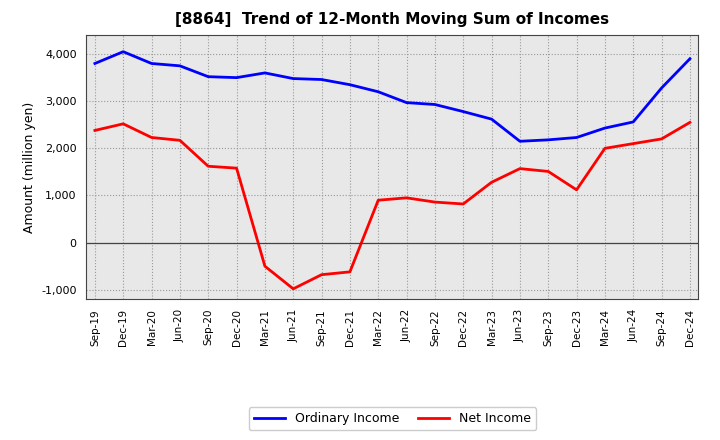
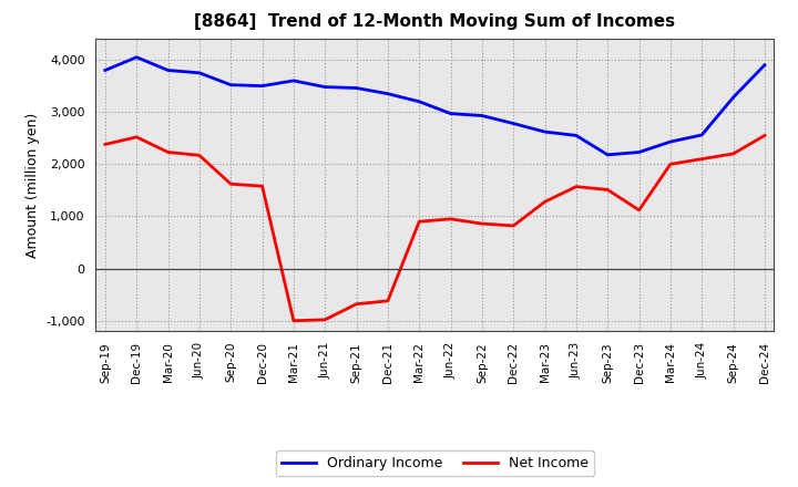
Net Income/Mar-21: -500 -> -1,000
Ordinary Income/Jun-23: 2,150 -> 2,550
